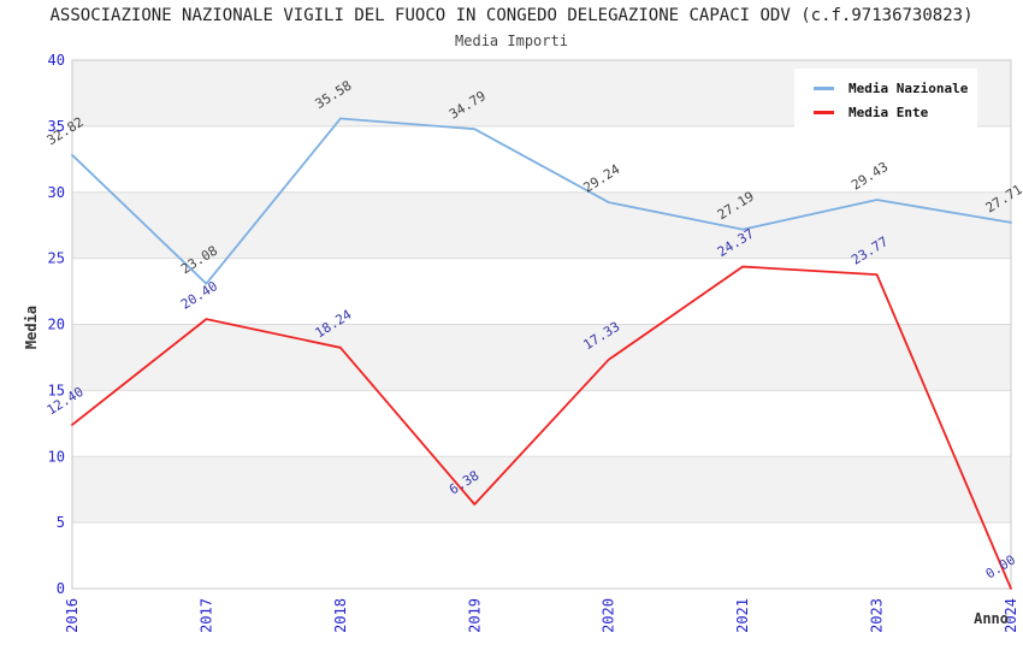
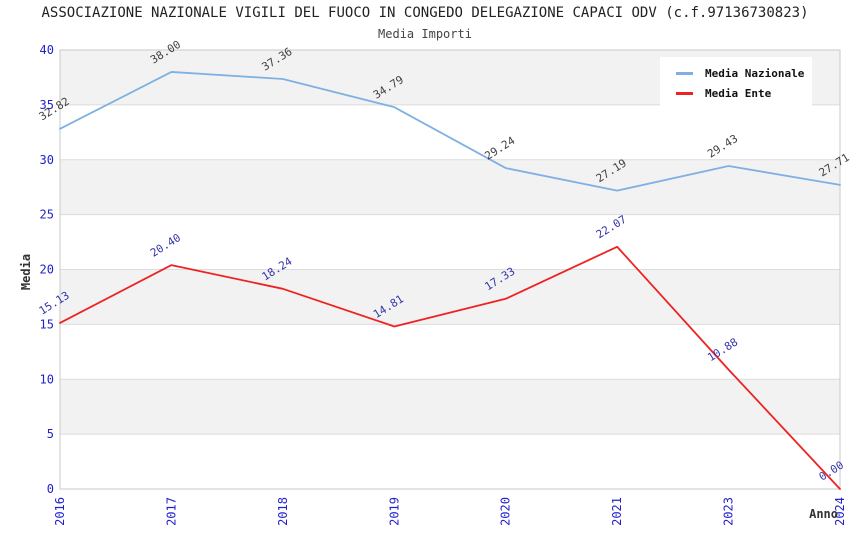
Media Ente/2016: 12.40 -> 15.13
Media Nazionale/2017: 23.08 -> 38.00
Media Nazionale/2018: 35.58 -> 37.36
Media Ente/2019: 6.38 -> 14.81
Media Ente/2021: 24.37 -> 22.07
Media Ente/2023: 23.77 -> 10.88
